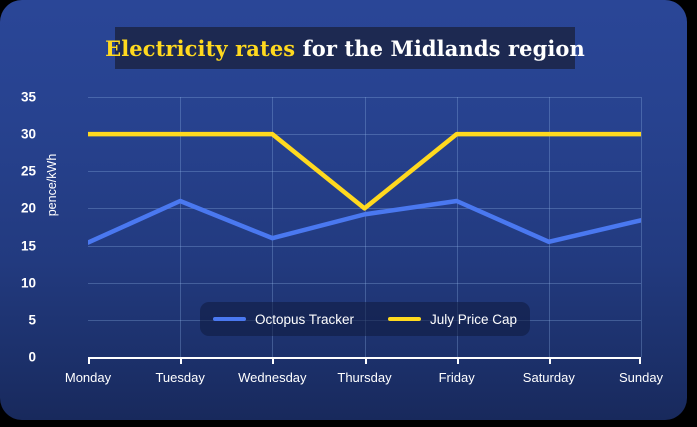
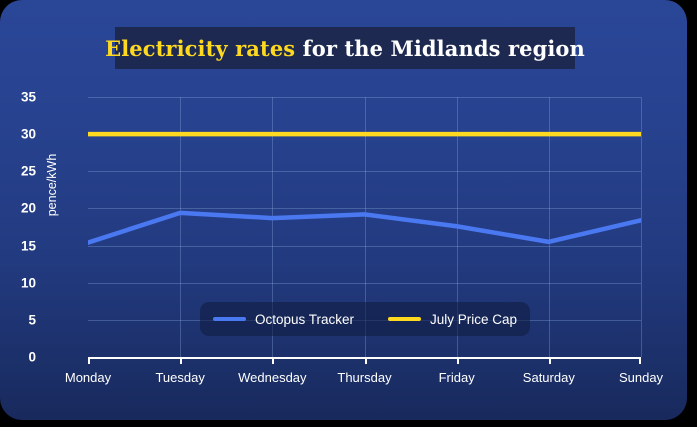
Octopus Tracker/Tuesday: 21 -> 19
Octopus Tracker/Wednesday: 16 -> 19
July Price Cap/Thursday: 20 -> 30
Octopus Tracker/Friday: 21 -> 18
